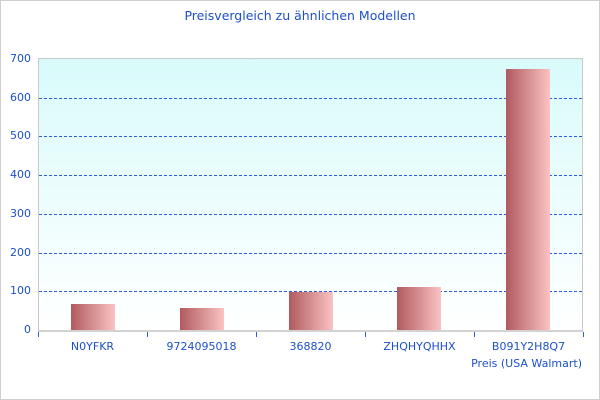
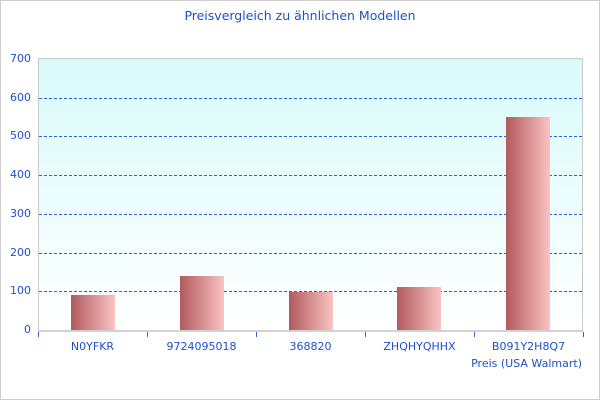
N0YFKR: 70 -> 90
9724095018: 60 -> 140
B091Y2H8Q7: 670 -> 550
